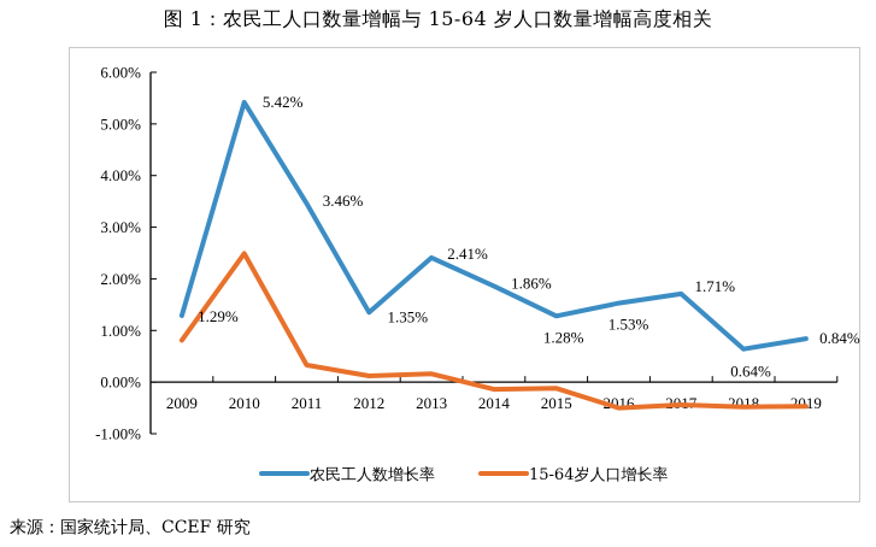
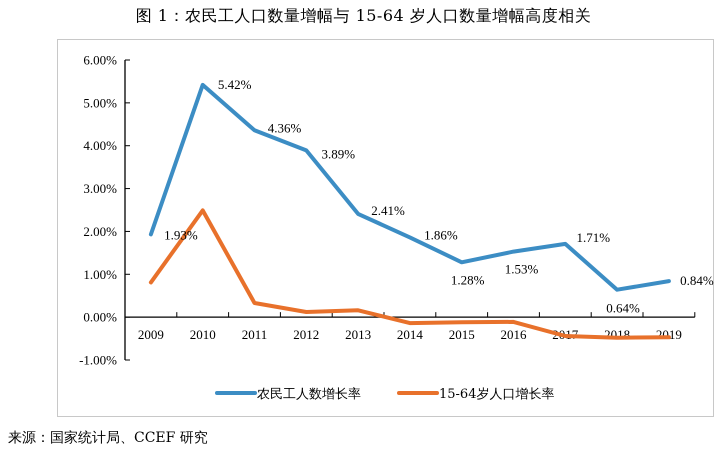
农民工人数增长率/2009: 1.29% -> 1.93%
农民工人数增长率/2011: 3.46% -> 4.36%
农民工人数增长率/2012: 1.35% -> 3.89%
15-64岁人口增长率/2016: -0.5% -> -0.1%
